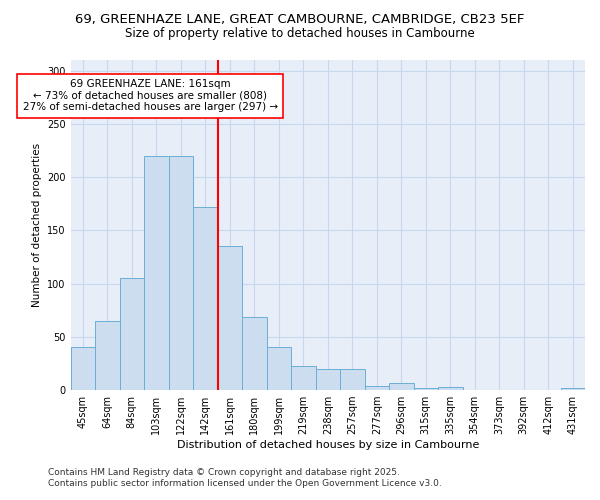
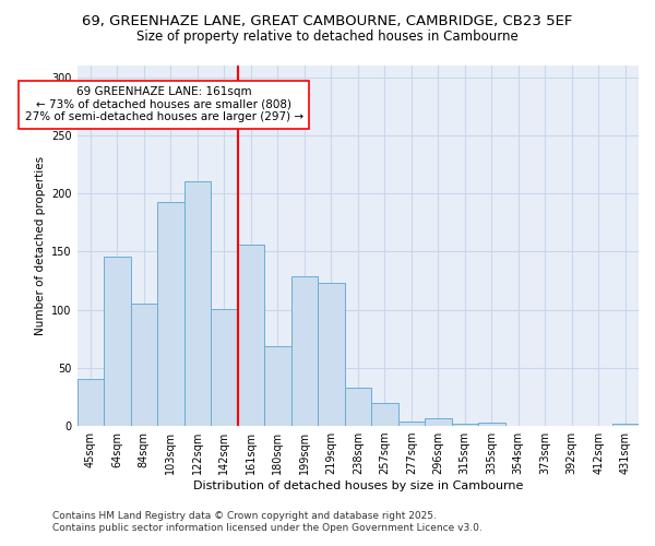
64sqm: 65 -> 146
103sqm: 220 -> 193
122sqm: 220 -> 210
142sqm: 172 -> 101
161sqm: 135 -> 156
199sqm: 40 -> 129
219sqm: 23 -> 123
238sqm: 20 -> 33
